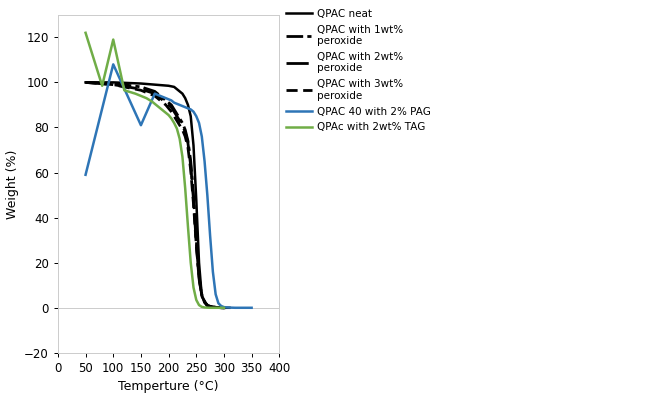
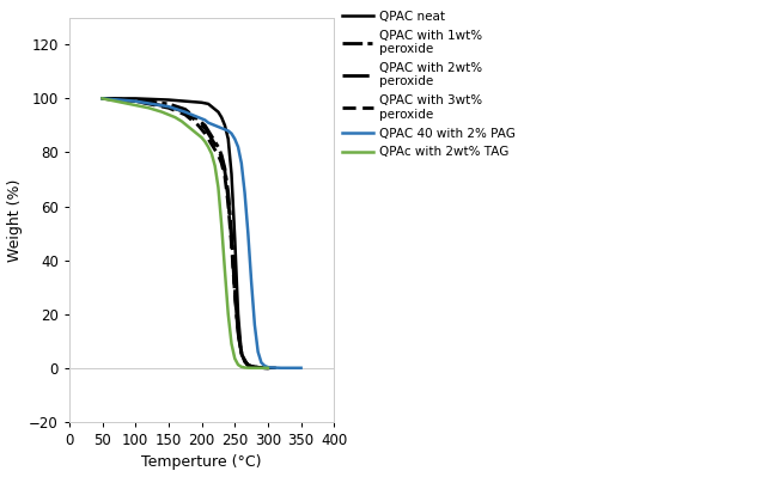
QPAC 40 with 2% PAG/50: 59.0 -> 100.0
QPAc with 2wt% TAG/50: 122.0 -> 100.0
QPAC 40 with 2% PAG/100: 108.0 -> 99.0
QPAc with 2wt% TAG/100: 119.0 -> 97.5
QPAC 40 with 2% PAG/150: 81.0 -> 97.0
